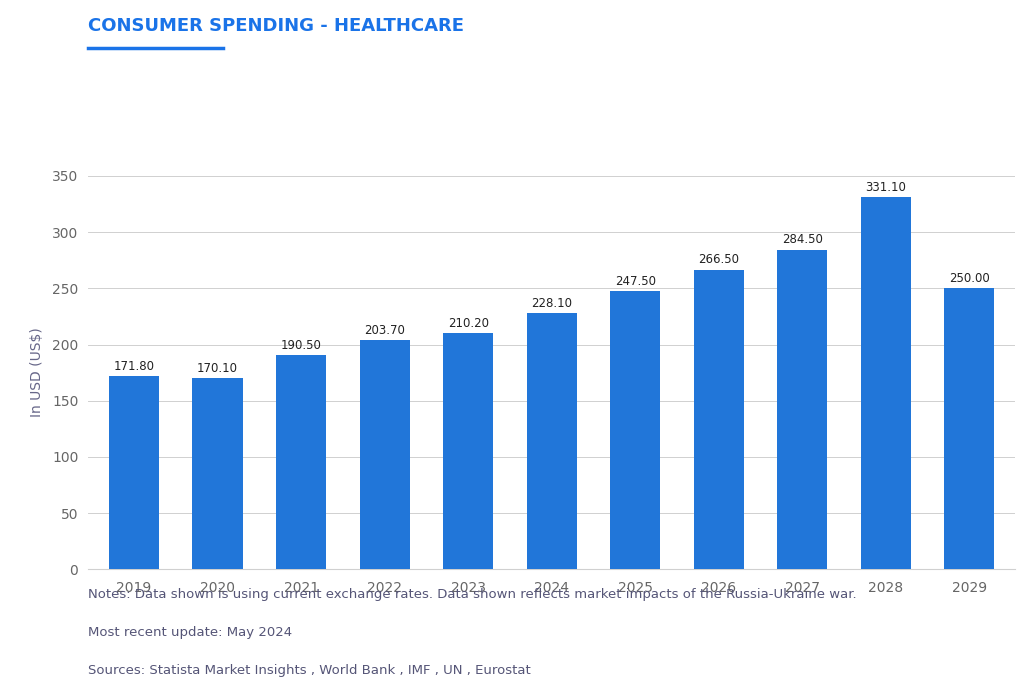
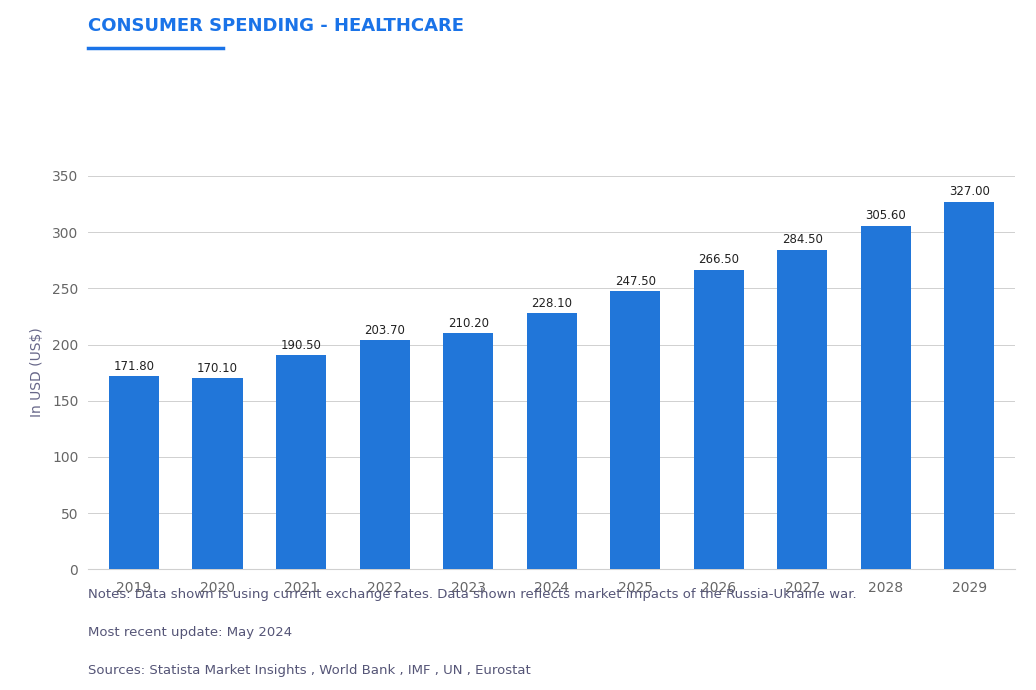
2028: 331.10 -> 305.60
2029: 250.00 -> 327.00
